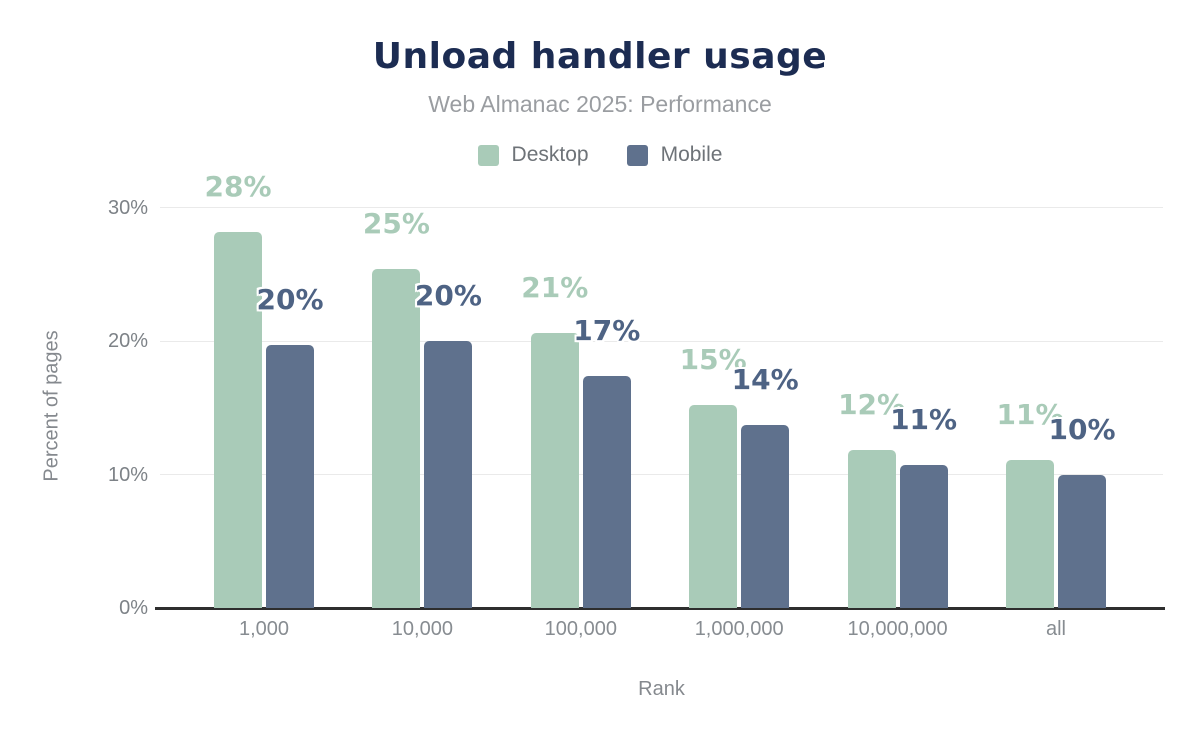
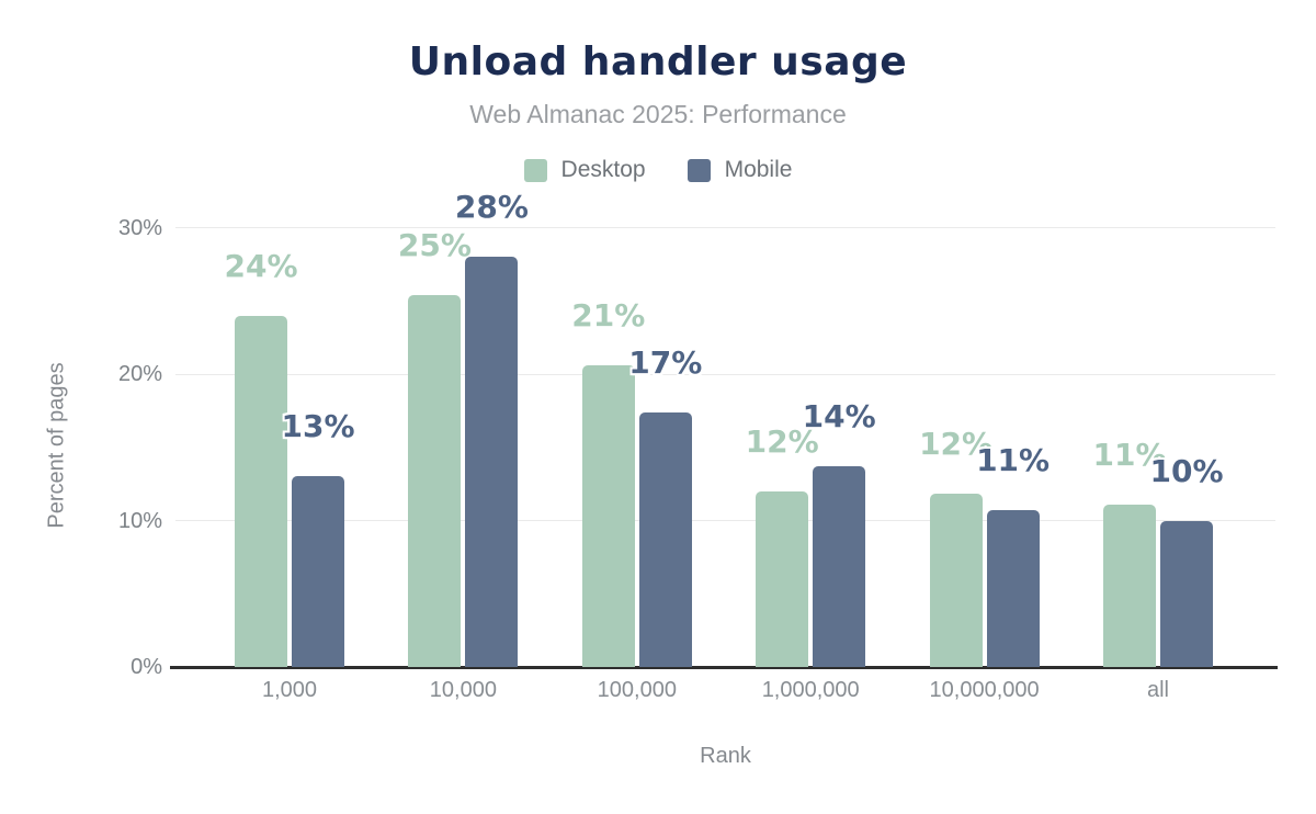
Desktop/1,000: 28% -> 24%
Mobile/1,000: 20% -> 13%
Mobile/10,000: 20% -> 28%
Desktop/1,000,000: 15% -> 12%
